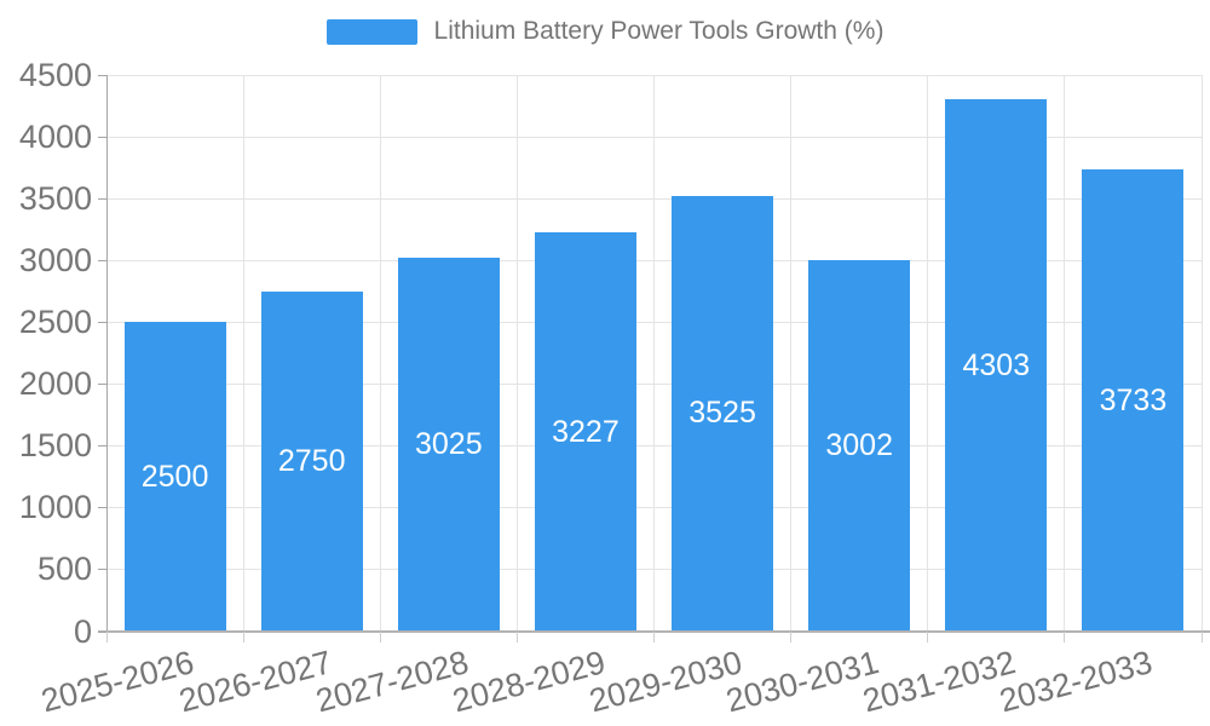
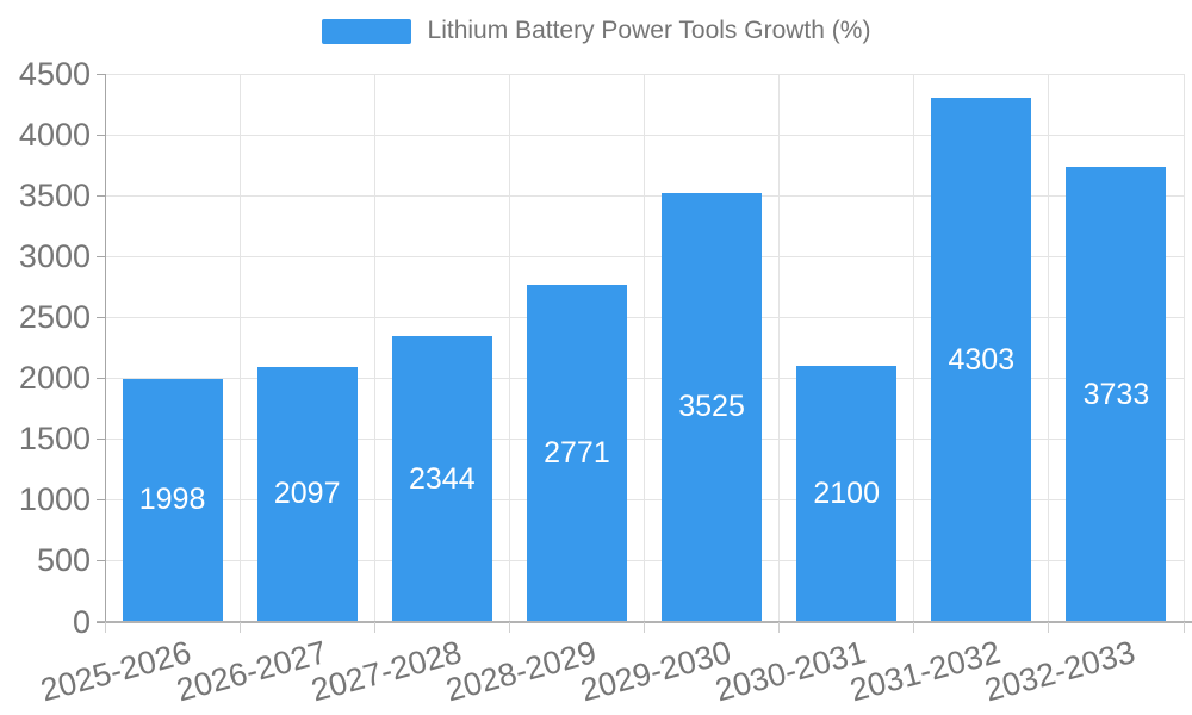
2025-2026: 2500 -> 1998
2026-2027: 2750 -> 2097
2027-2028: 3025 -> 2344
2028-2029: 3227 -> 2771
2030-2031: 3002 -> 2100
